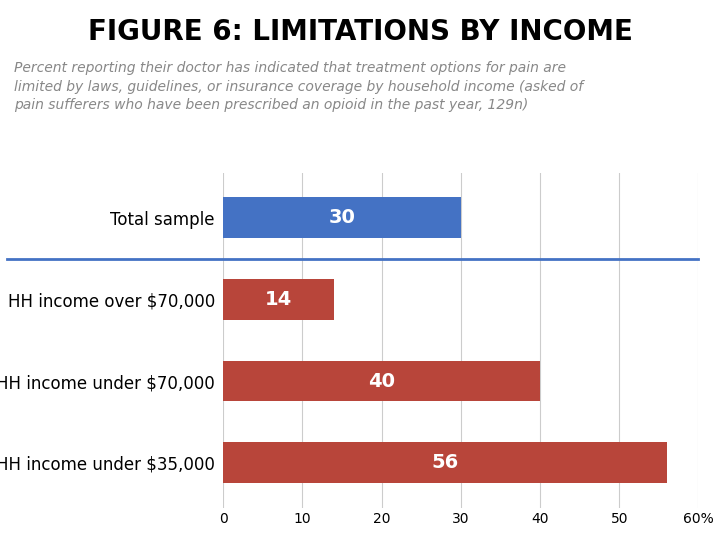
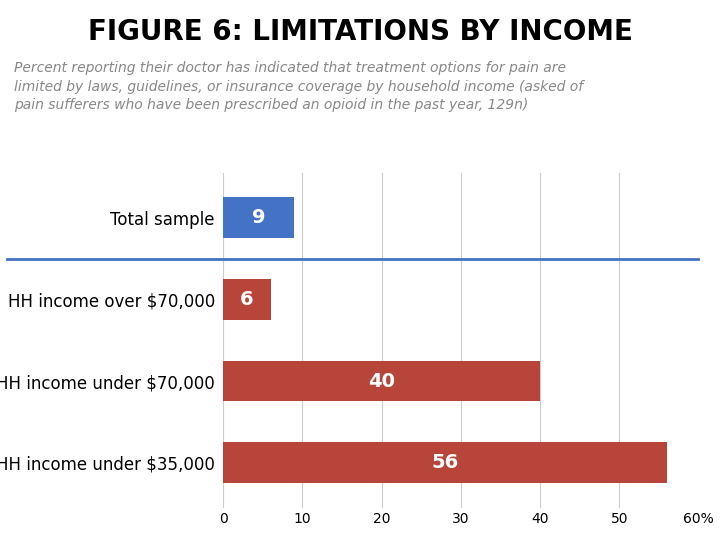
Total sample: 30 -> 9
HH income over $70,000: 14 -> 6
